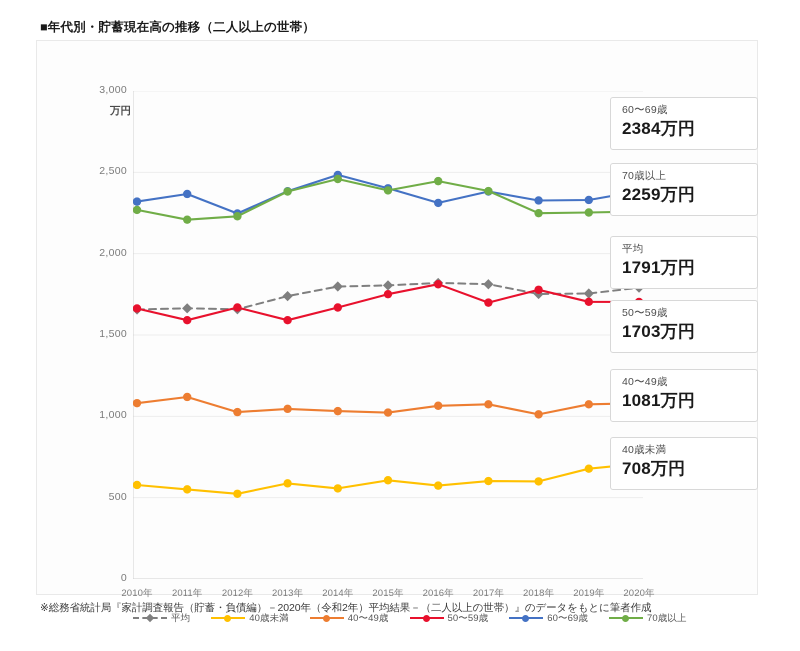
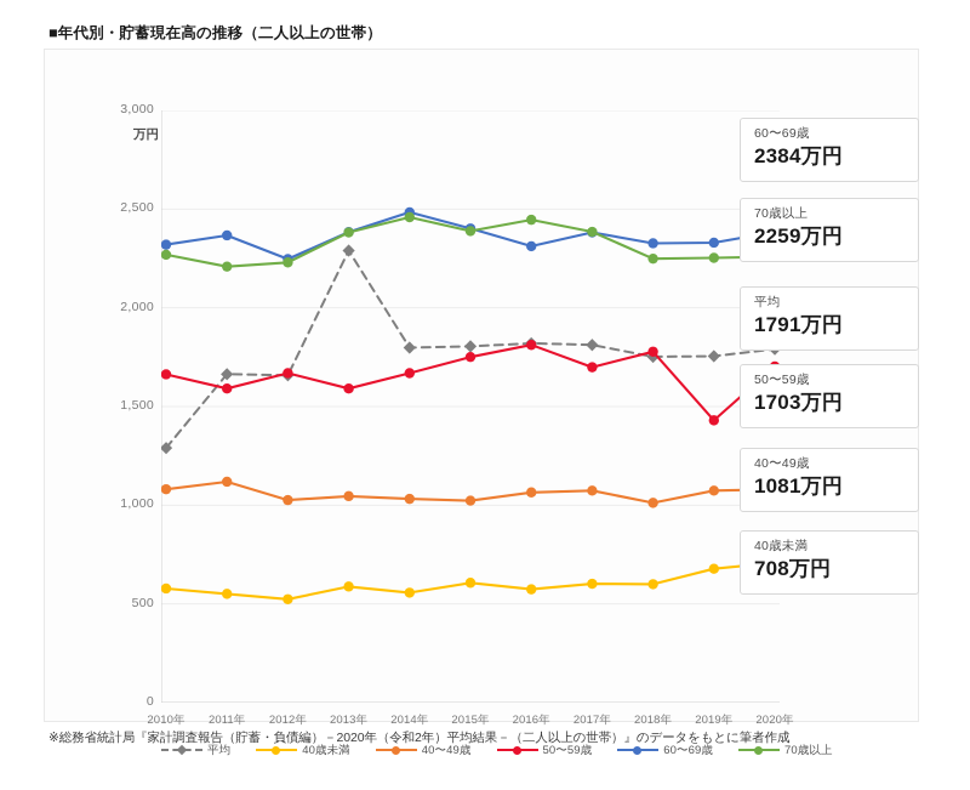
平均/2010年: 1660 -> 1290
平均/2013年: 1740 -> 2290
50〜59歳/2019年: 1700 -> 1430
